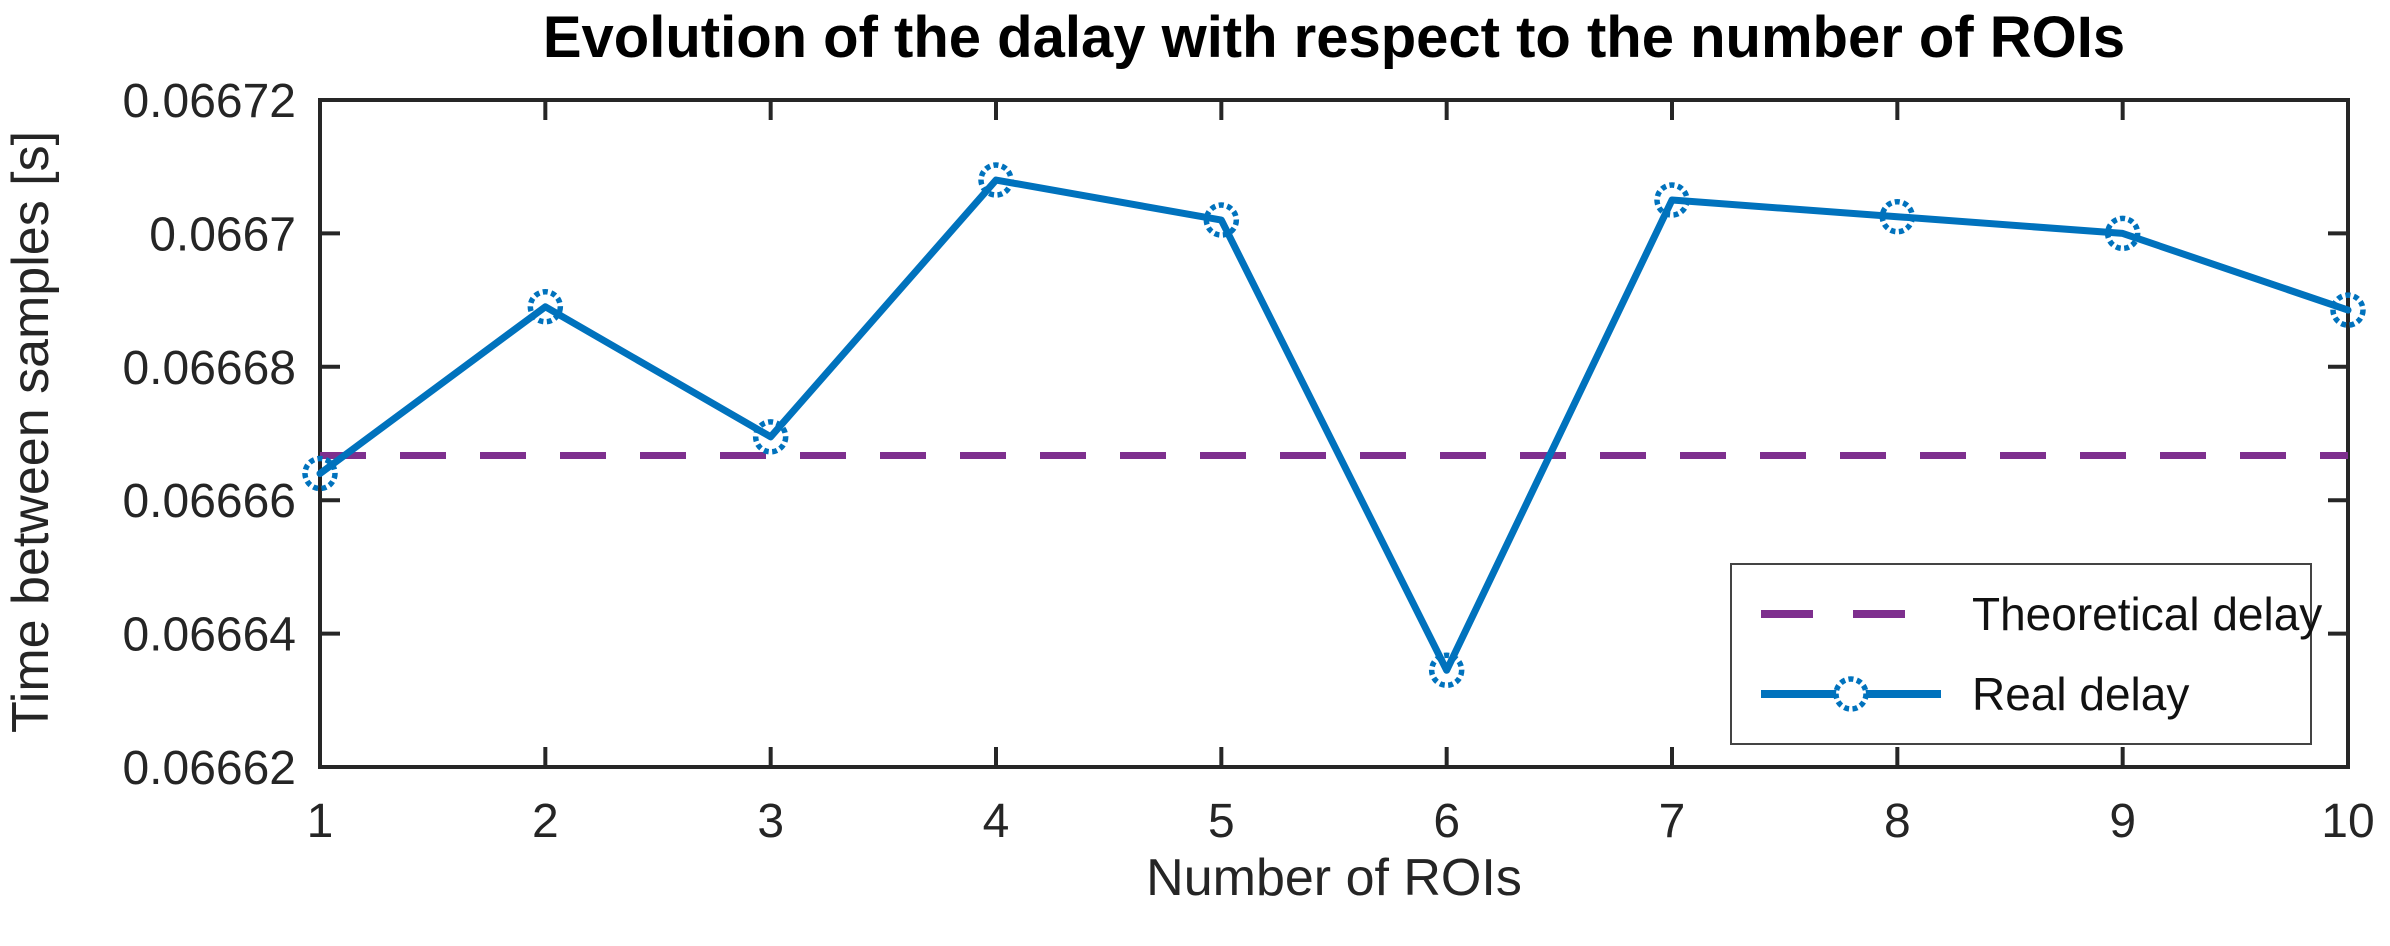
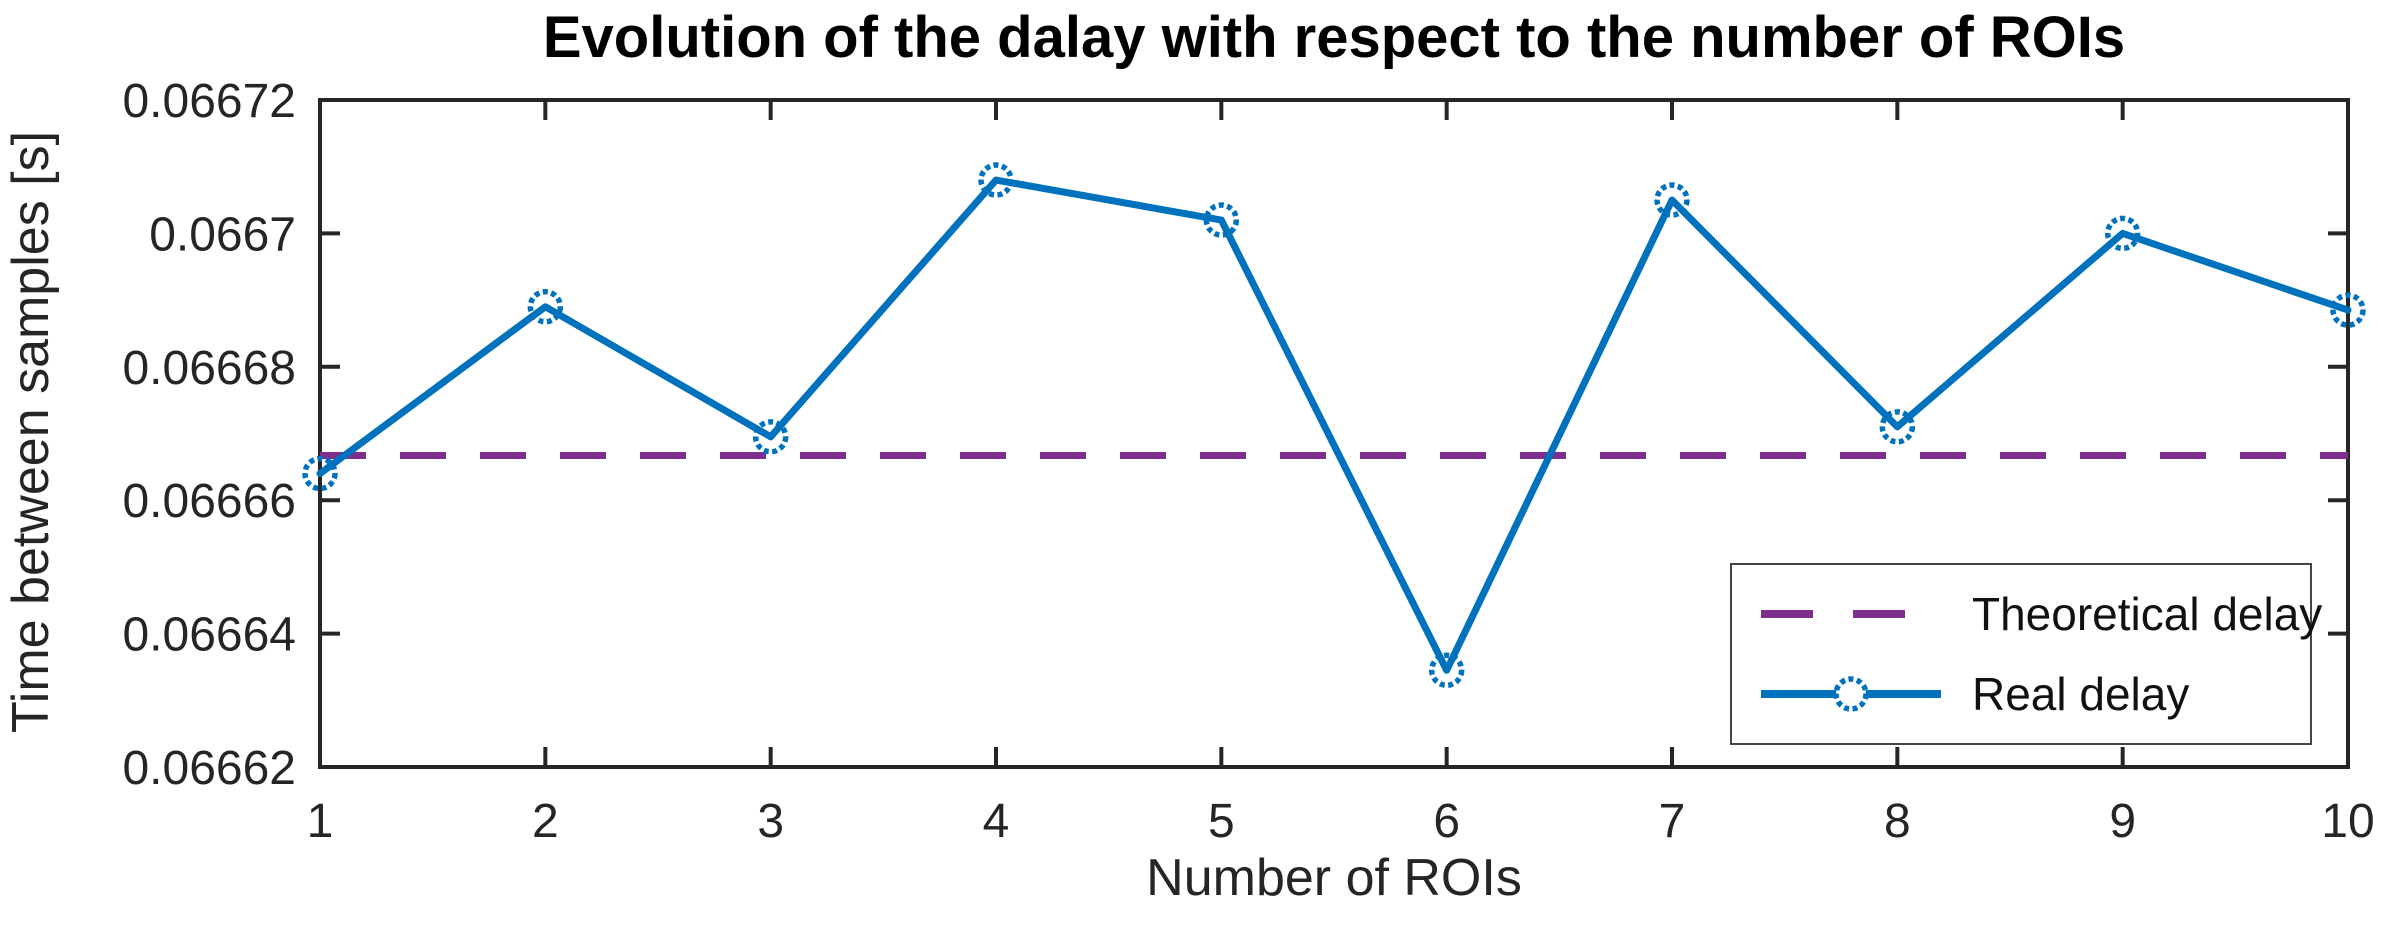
Theoretical delay/7: 0.066667 -> 0.066705
Real delay/8: 0.066702 -> 0.066671
